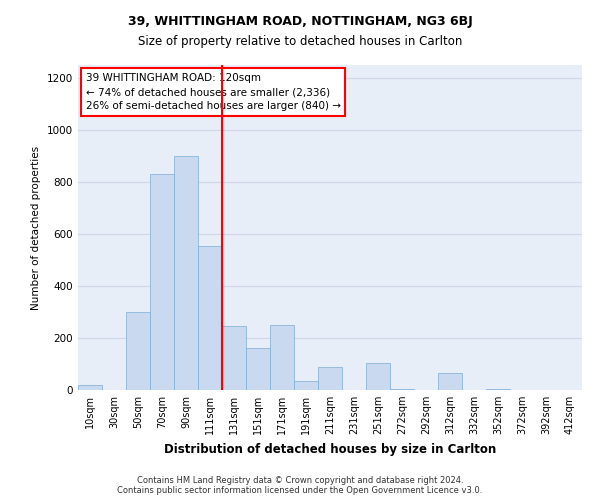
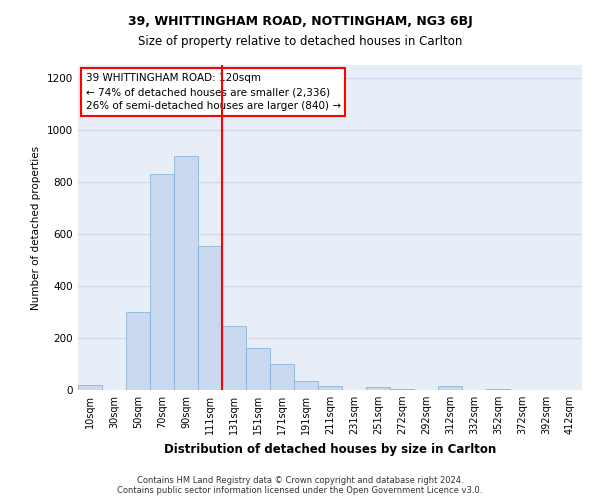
171sqm: 250 -> 100
211sqm: 90 -> 15
251sqm: 105 -> 10
312sqm: 65 -> 15
